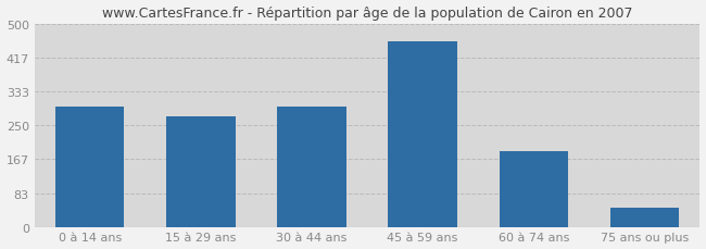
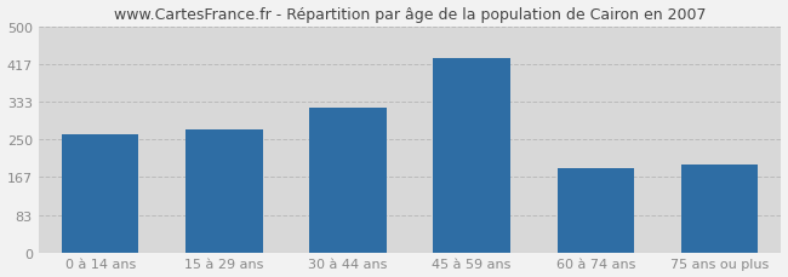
0 à 14 ans: 295 -> 260
30 à 44 ans: 295 -> 320
45 à 59 ans: 455 -> 430
75 ans ou plus: 48 -> 195
